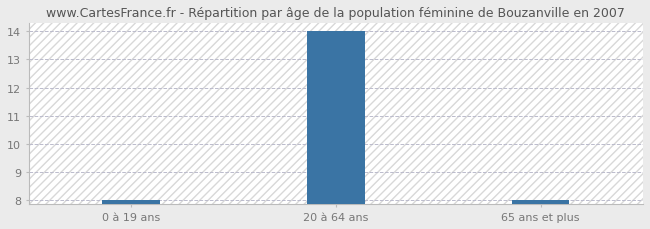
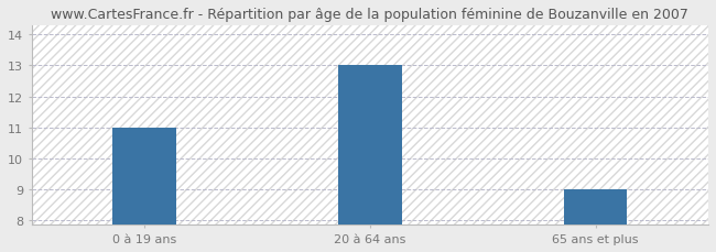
0 à 19 ans: 8 -> 11
20 à 64 ans: 14 -> 13
65 ans et plus: 8 -> 9
